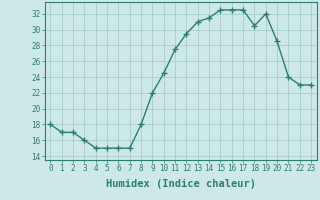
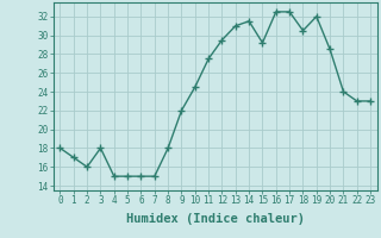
2: 17.0 -> 16.0
3: 16.0 -> 18.0
15: 32.5 -> 29.2
